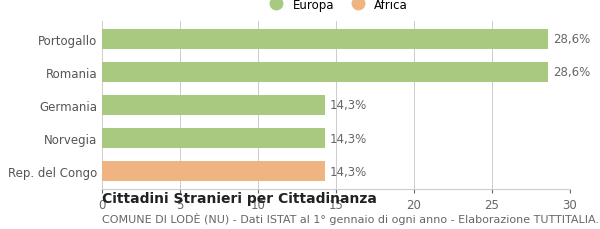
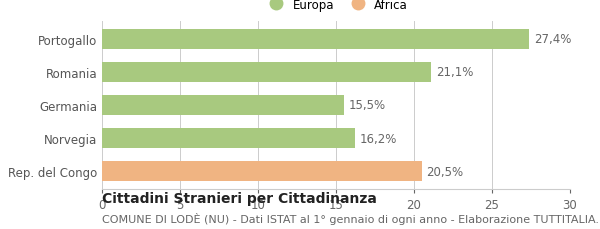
Portogallo: 28,6% -> 27,4%
Romania: 28,6% -> 21,1%
Germania: 14,3% -> 15,5%
Norvegia: 14,3% -> 16,2%
Rep. del Congo: 14,3% -> 20,5%
